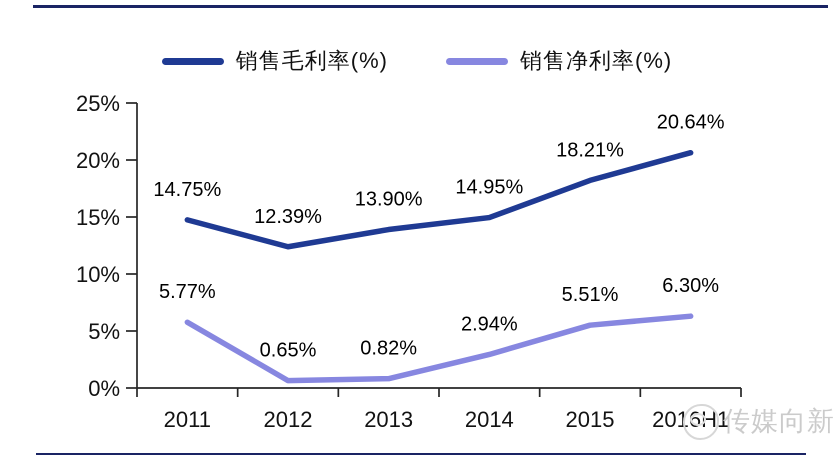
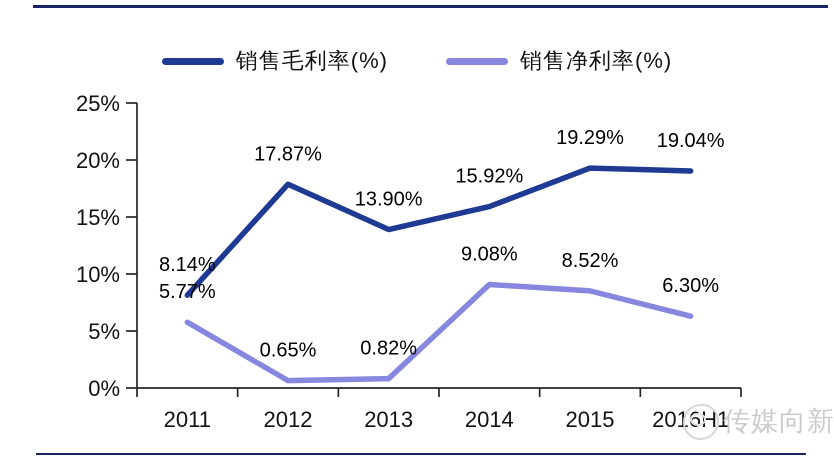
销售毛利率(%)/2011: 14.75% -> 8.14%
销售毛利率(%)/2012: 12.39% -> 17.87%
销售毛利率(%)/2014: 14.95% -> 15.92%
销售净利率(%)/2014: 2.94% -> 9.08%
销售毛利率(%)/2015: 18.21% -> 19.29%
销售净利率(%)/2015: 5.51% -> 8.52%
销售毛利率(%)/2016H1: 20.64% -> 19.04%
